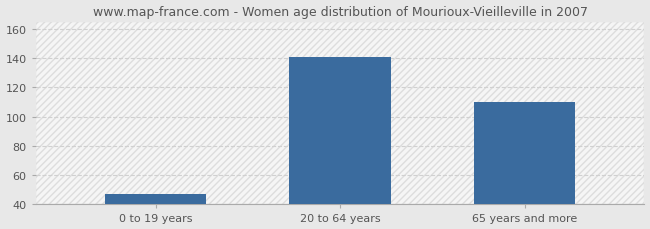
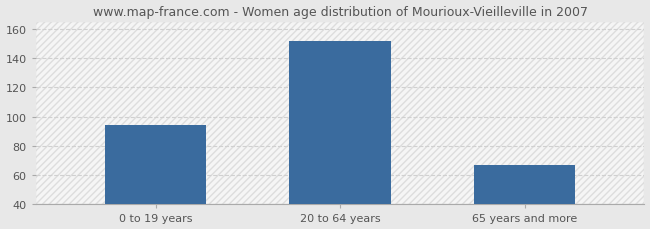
0 to 19 years: 47 -> 94
20 to 64 years: 141 -> 152
65 years and more: 110 -> 67
